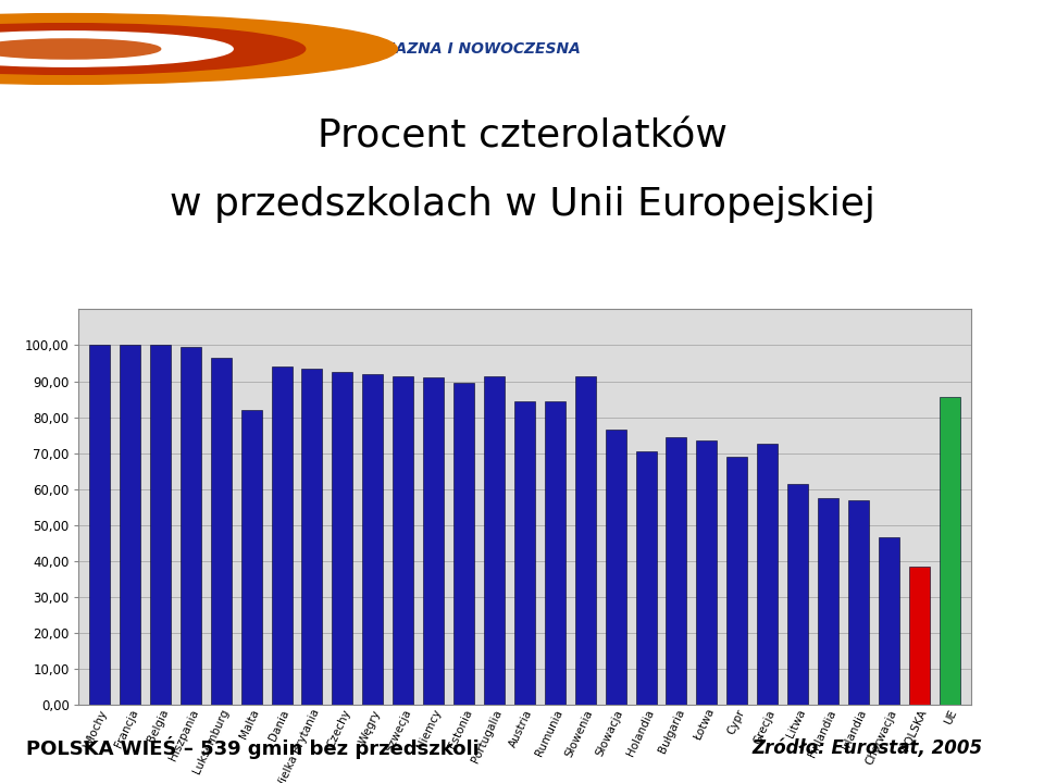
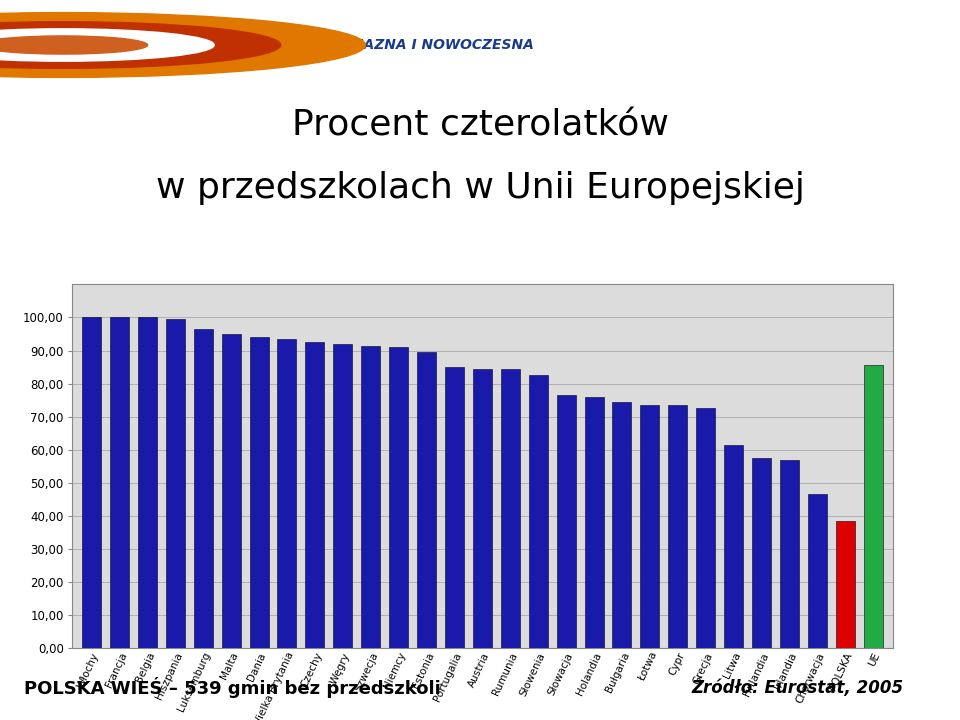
Malta: 82,0 -> 95,0
Portugalia: 91,5 -> 85,0
Słowenia: 91,5 -> 82,5
Holandia: 70,5 -> 76,0
Cypr: 69,0 -> 73,5
